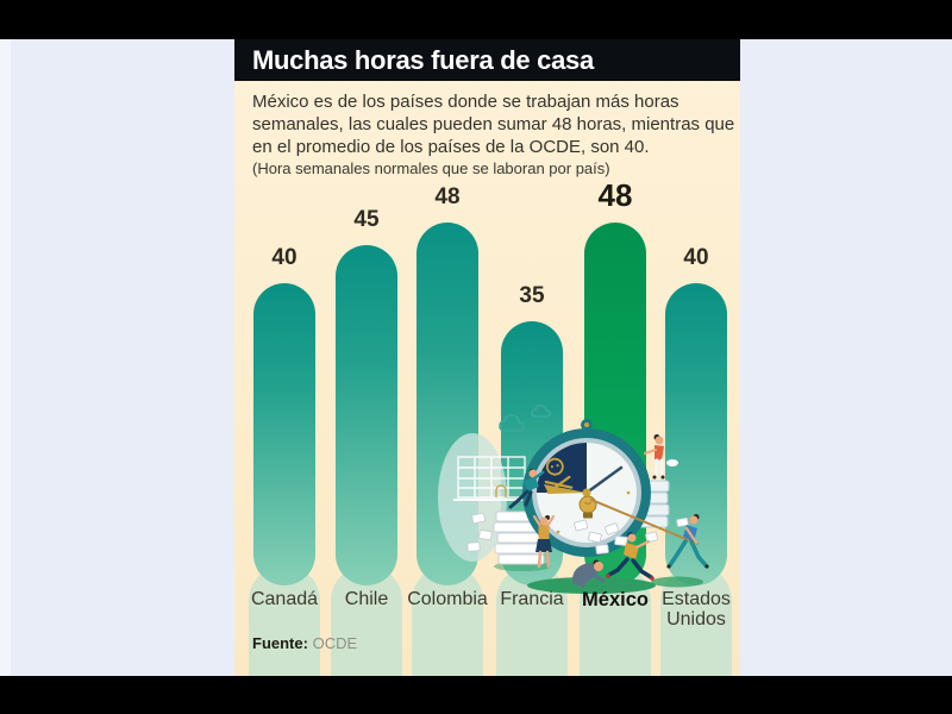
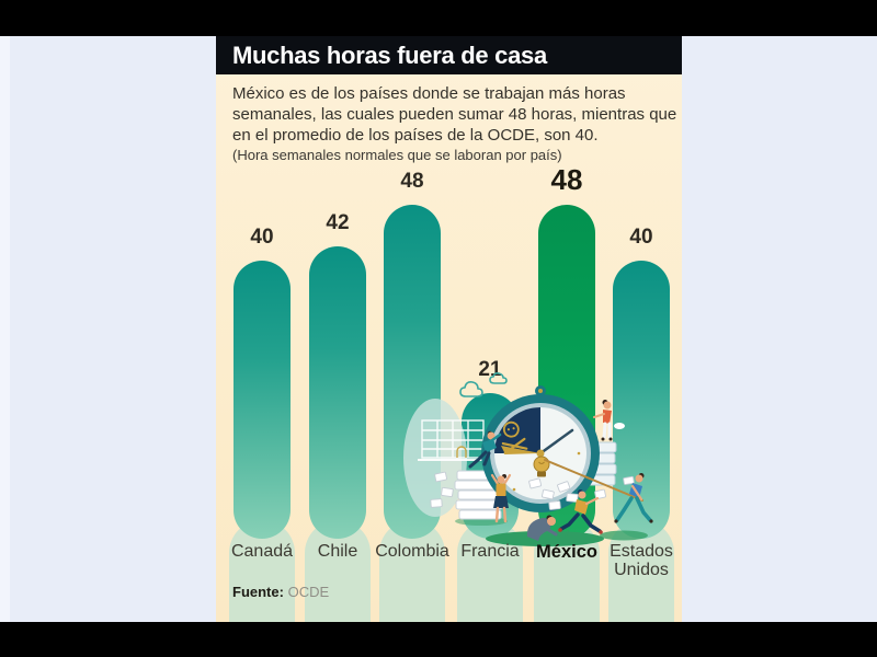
Chile: 45 -> 42
Francia: 35 -> 21
